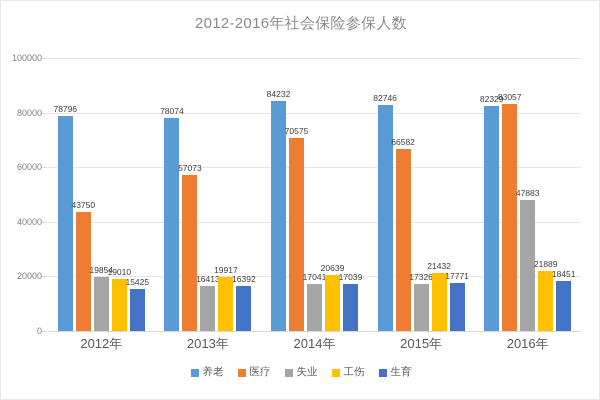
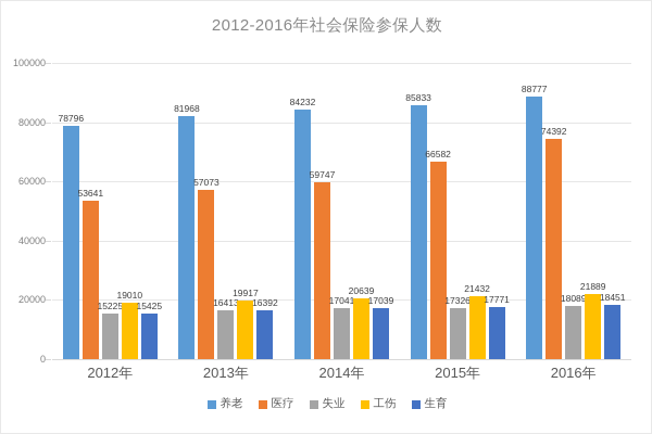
医疗/2012年: 43750 -> 53641
失业/2012年: 19854 -> 15225
养老/2013年: 78074 -> 81968
医疗/2014年: 70575 -> 59747
养老/2015年: 82746 -> 85833
养老/2016年: 82329 -> 88777
医疗/2016年: 83057 -> 74392
失业/2016年: 47883 -> 18089
